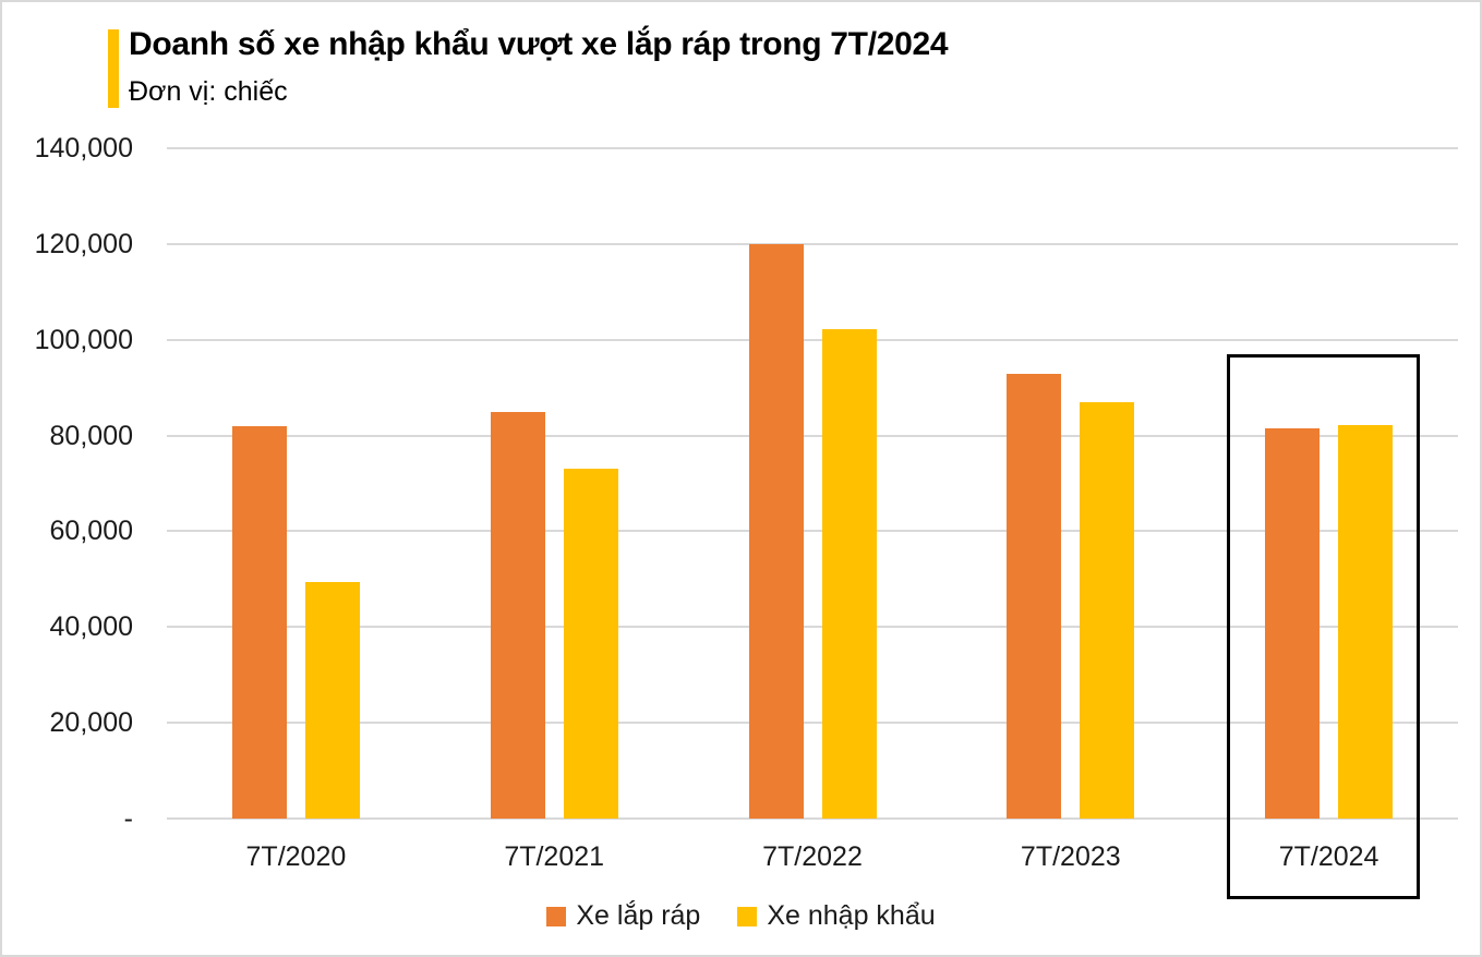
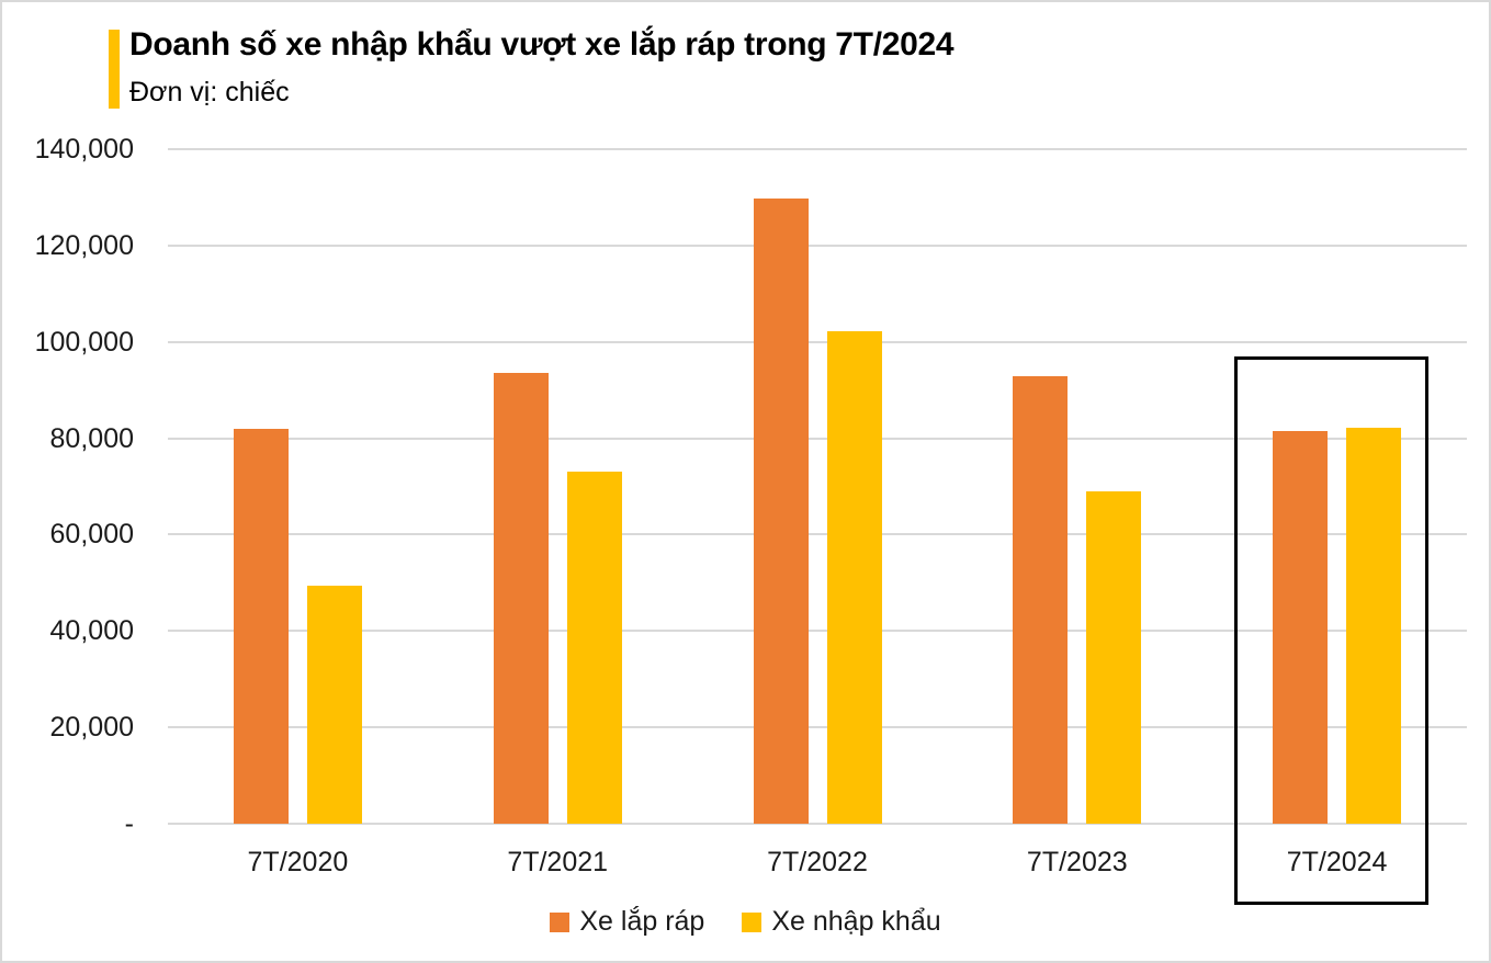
Xe lắp ráp/7T/2021: 85000 -> 94000
Xe lắp ráp/7T/2022: 120000 -> 130000
Xe nhập khẩu/7T/2023: 87000 -> 69000
